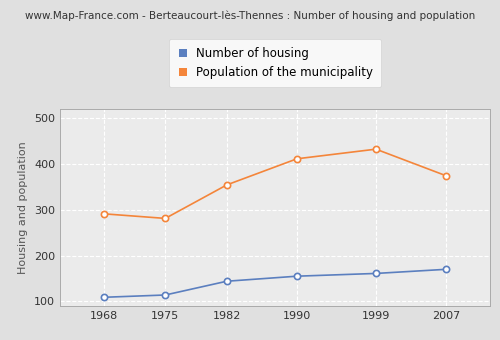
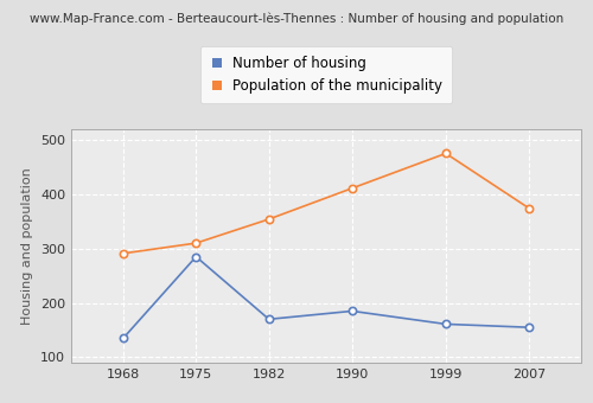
Number of housing/1968: 109 -> 135
Number of housing/1975: 114 -> 285
Population of the municipality/1975: 281 -> 310
Number of housing/1982: 144 -> 170
Number of housing/1990: 155 -> 185
Population of the municipality/1999: 432 -> 475
Number of housing/2007: 170 -> 155
